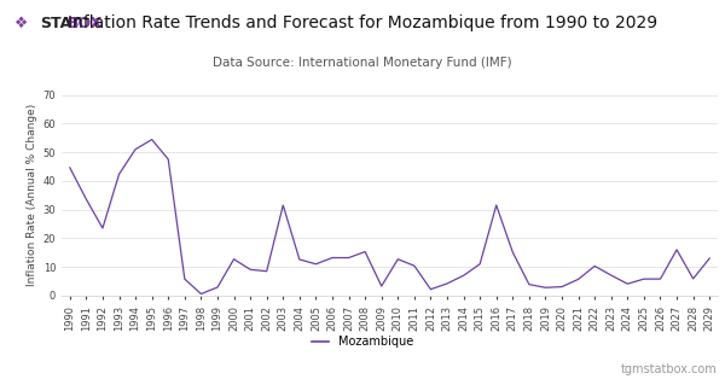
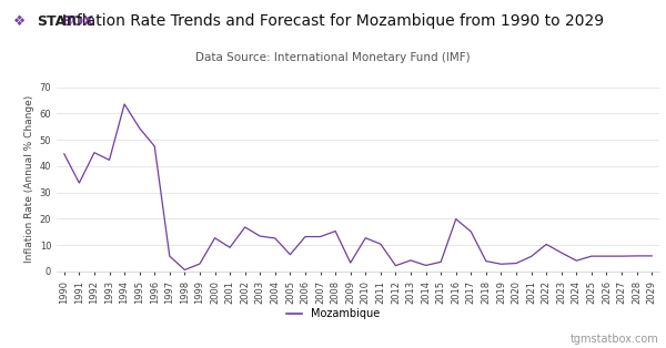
1992: 23.5 -> 45.1
1994: 51.0 -> 63.5
2002: 8.5 -> 16.8
2003: 31.5 -> 13.4
2005: 11.0 -> 6.4
2014: 7.0 -> 2.3
2015: 11.0 -> 3.6
2016: 31.5 -> 19.9
2027: 16.0 -> 5.8
2029: 13.0 -> 5.9
